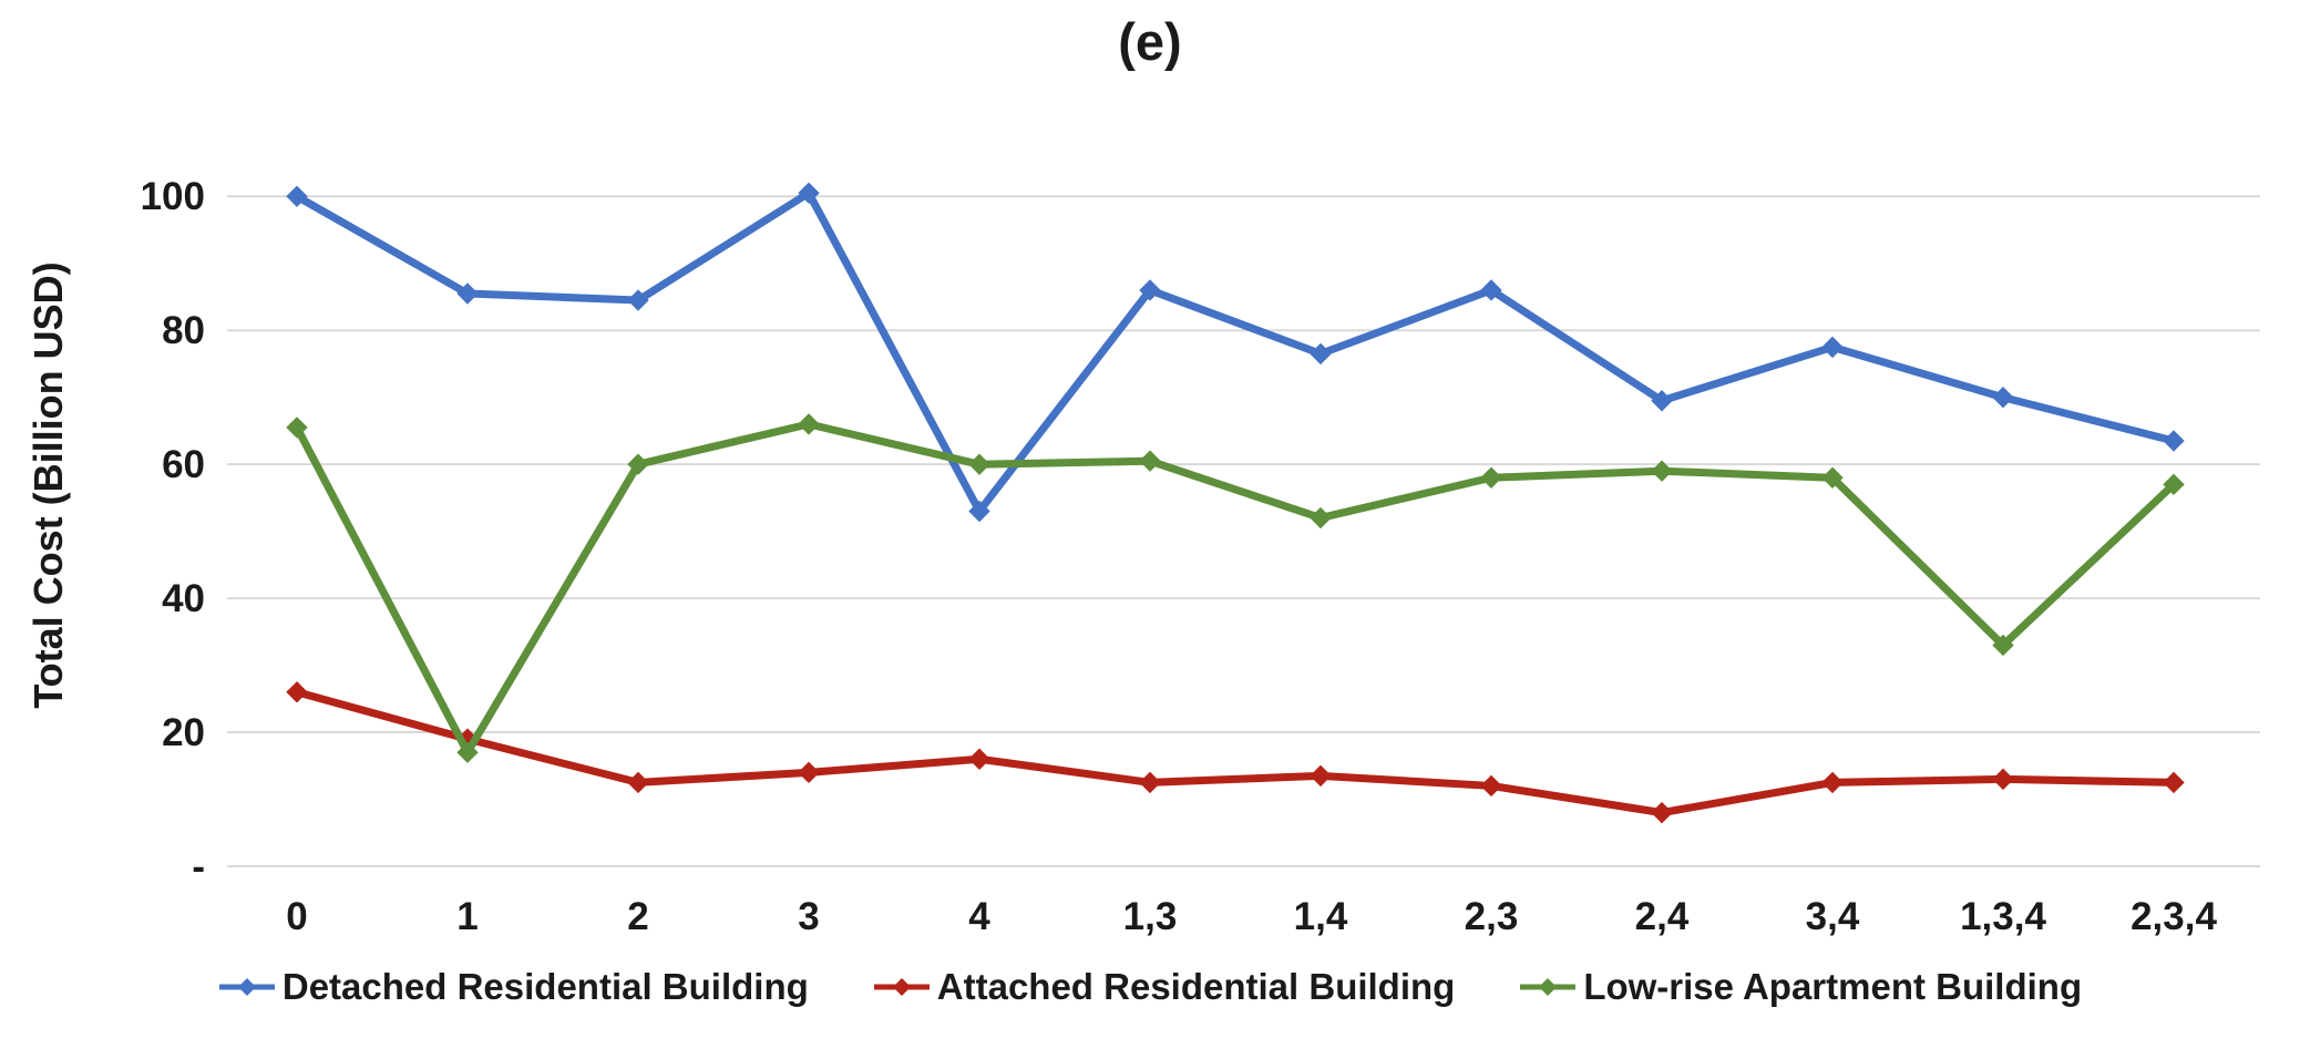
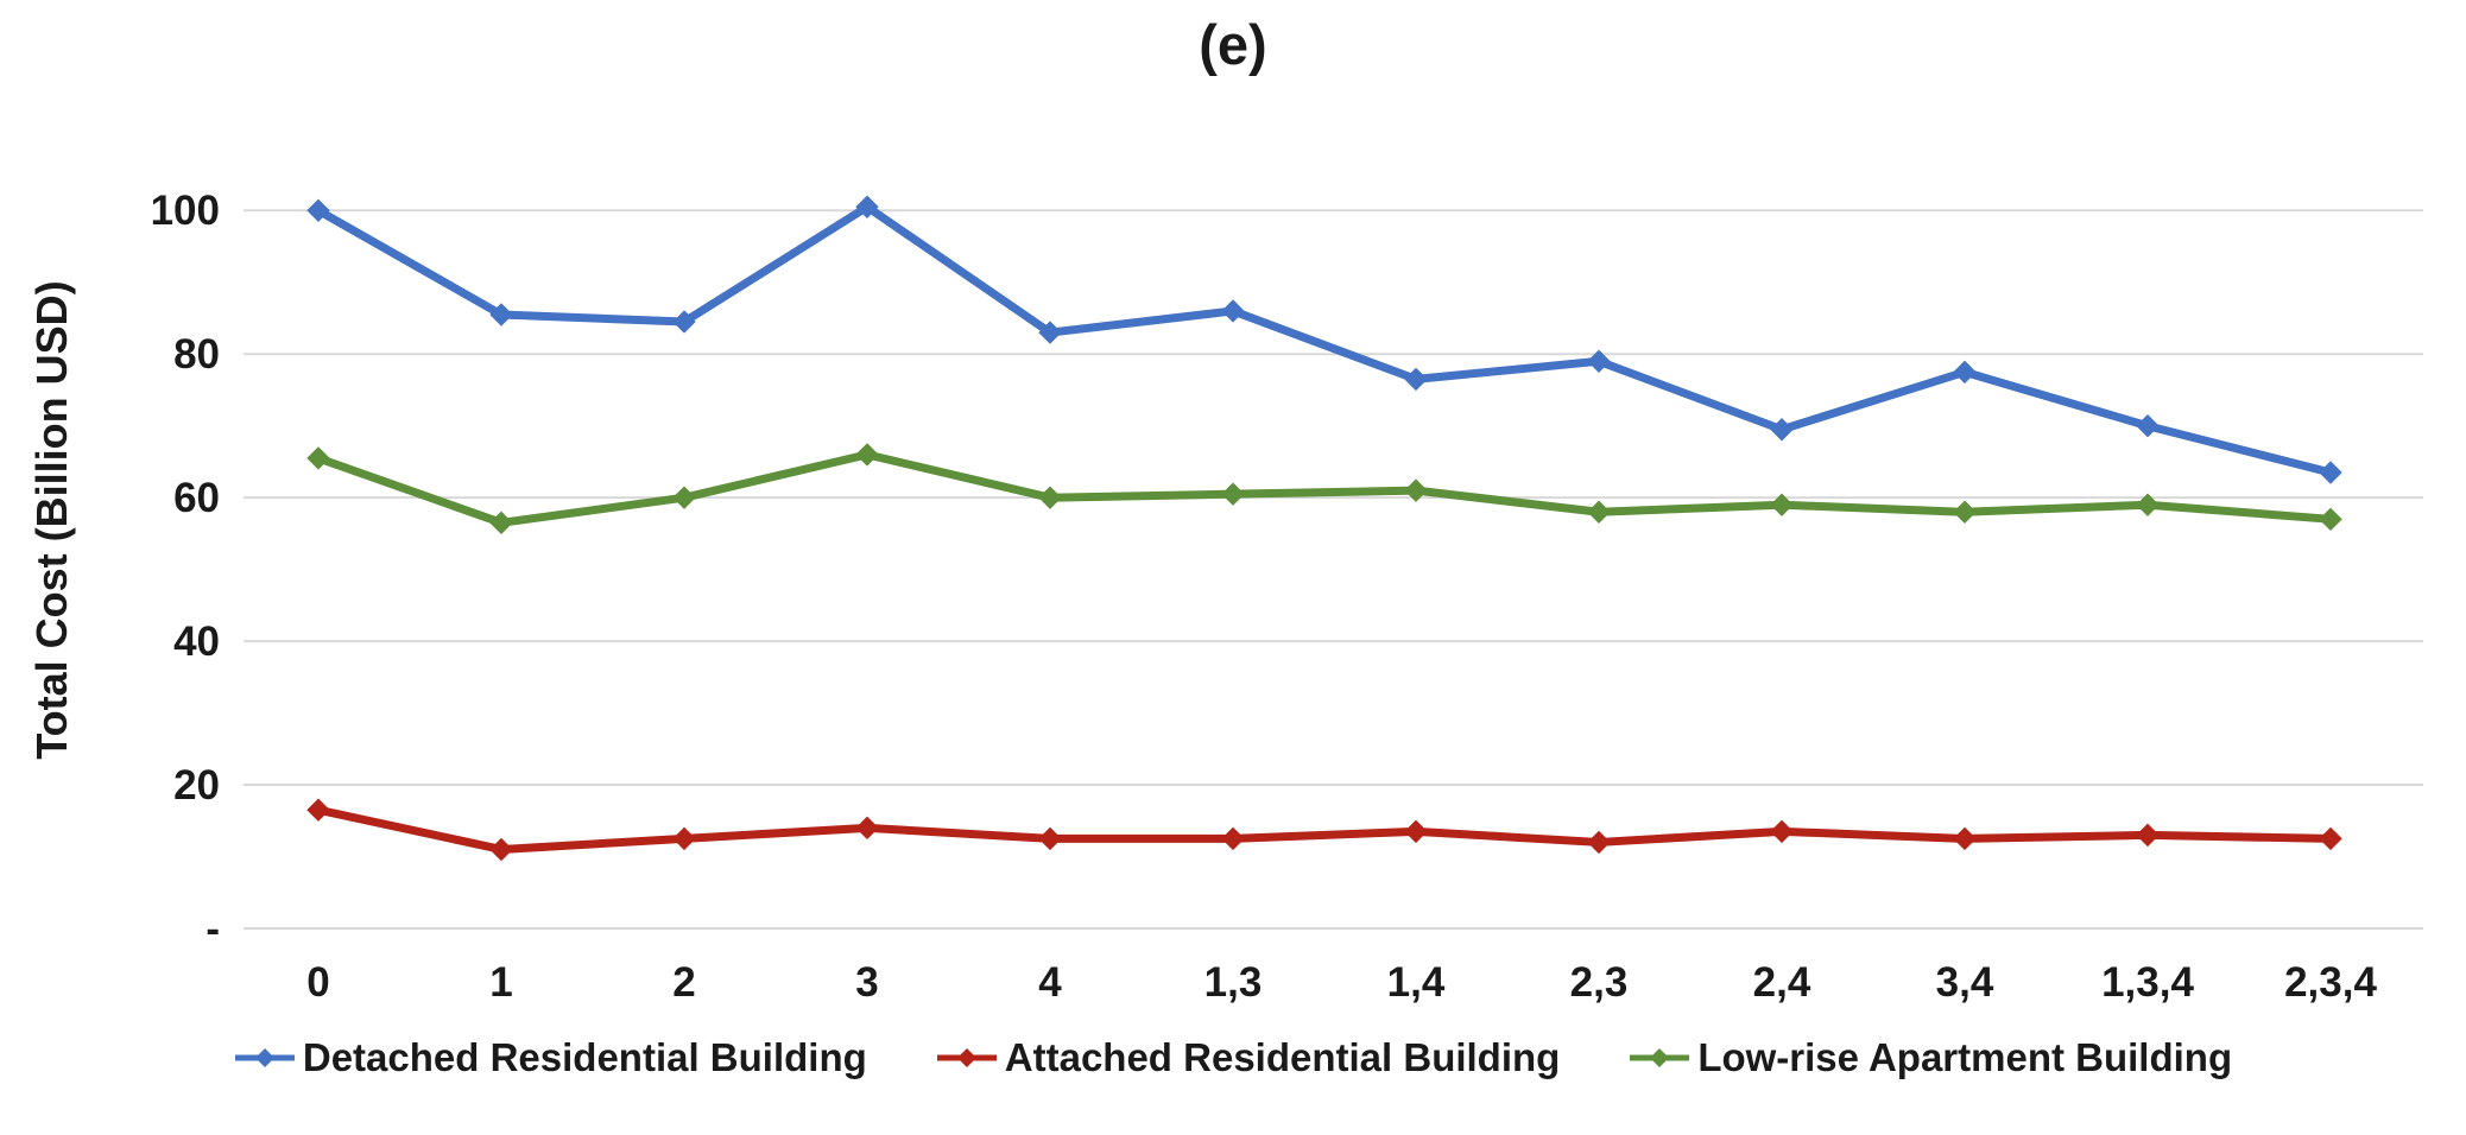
Attached Residential Building/0: 26 -> 16
Attached Residential Building/1: 19 -> 11
Low-rise Apartment Building/1: 17 -> 56
Detached Residential Building/4: 53 -> 83
Attached Residential Building/4: 16 -> 12
Low-rise Apartment Building/1,4: 52 -> 61
Detached Residential Building/2,3: 86 -> 79
Attached Residential Building/2,4: 8 -> 14
Low-rise Apartment Building/1,3,4: 33 -> 59
